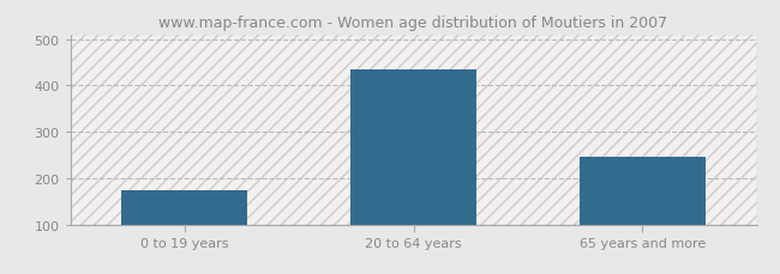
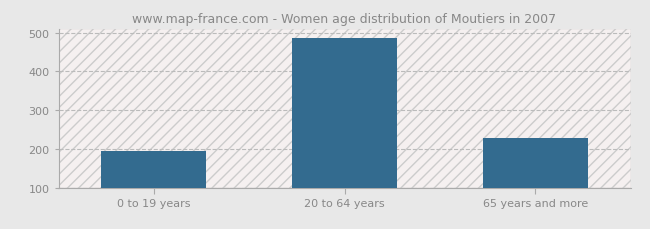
0 to 19 years: 175 -> 195
20 to 64 years: 435 -> 487
65 years and more: 245 -> 228
